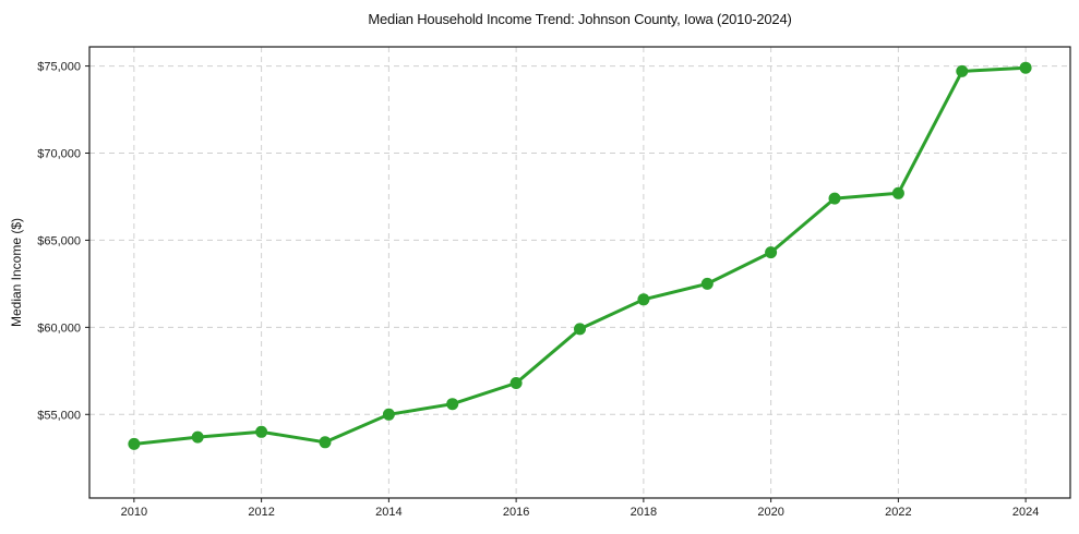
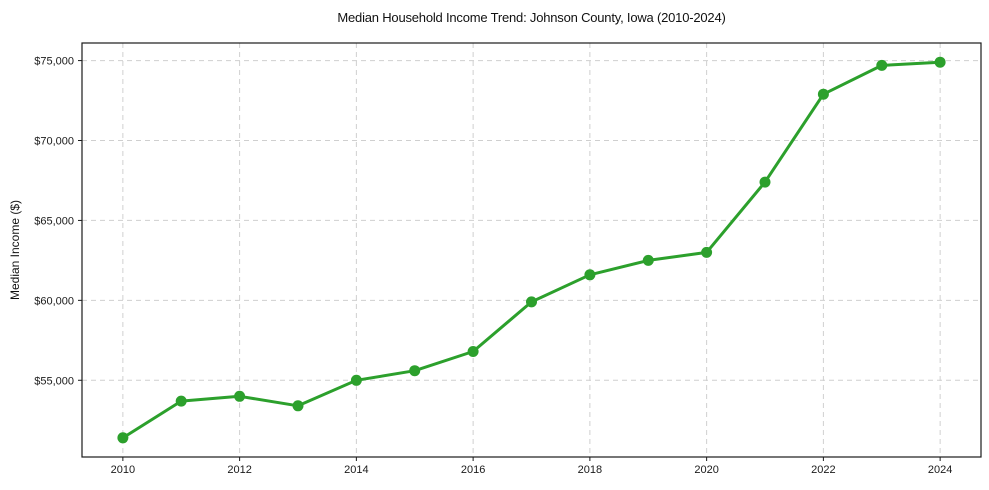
2010: $53300 -> $51400
2020: $64300 -> $63000
2022: $67700 -> $72900
